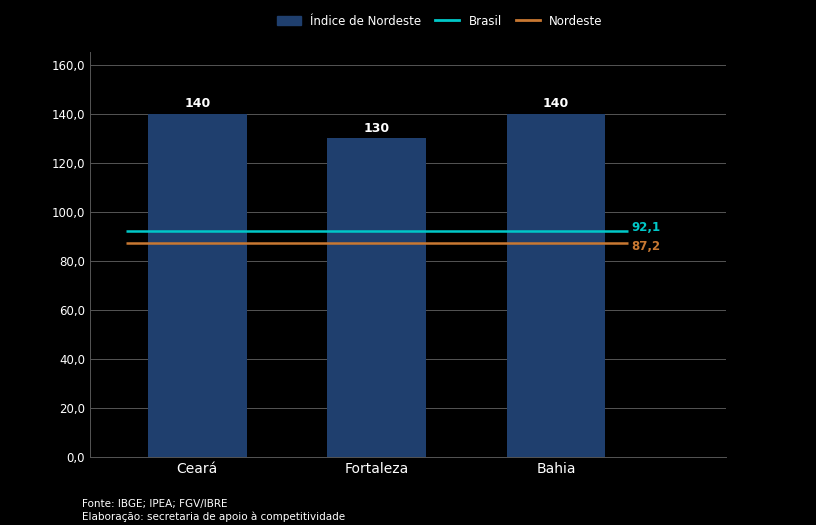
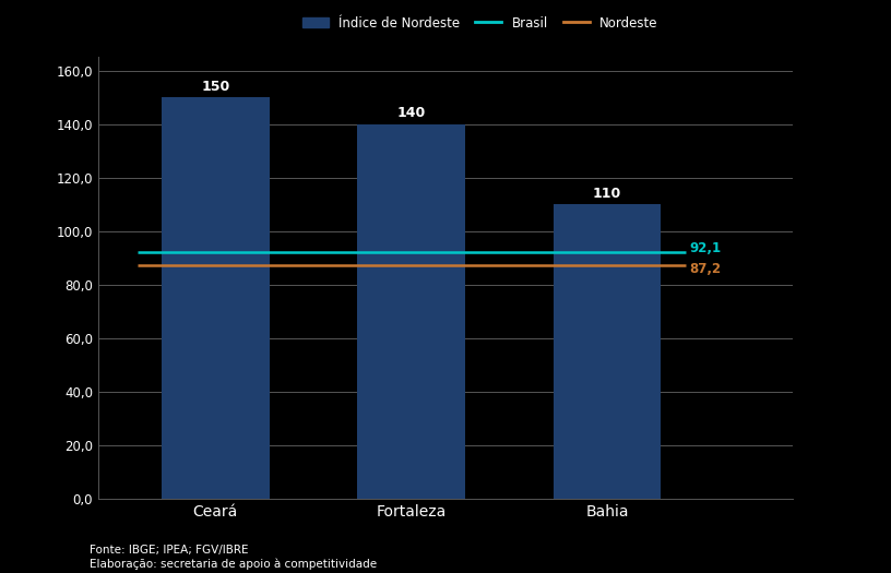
Ceará: 140 -> 150
Fortaleza: 130 -> 140
Bahia: 140 -> 110
